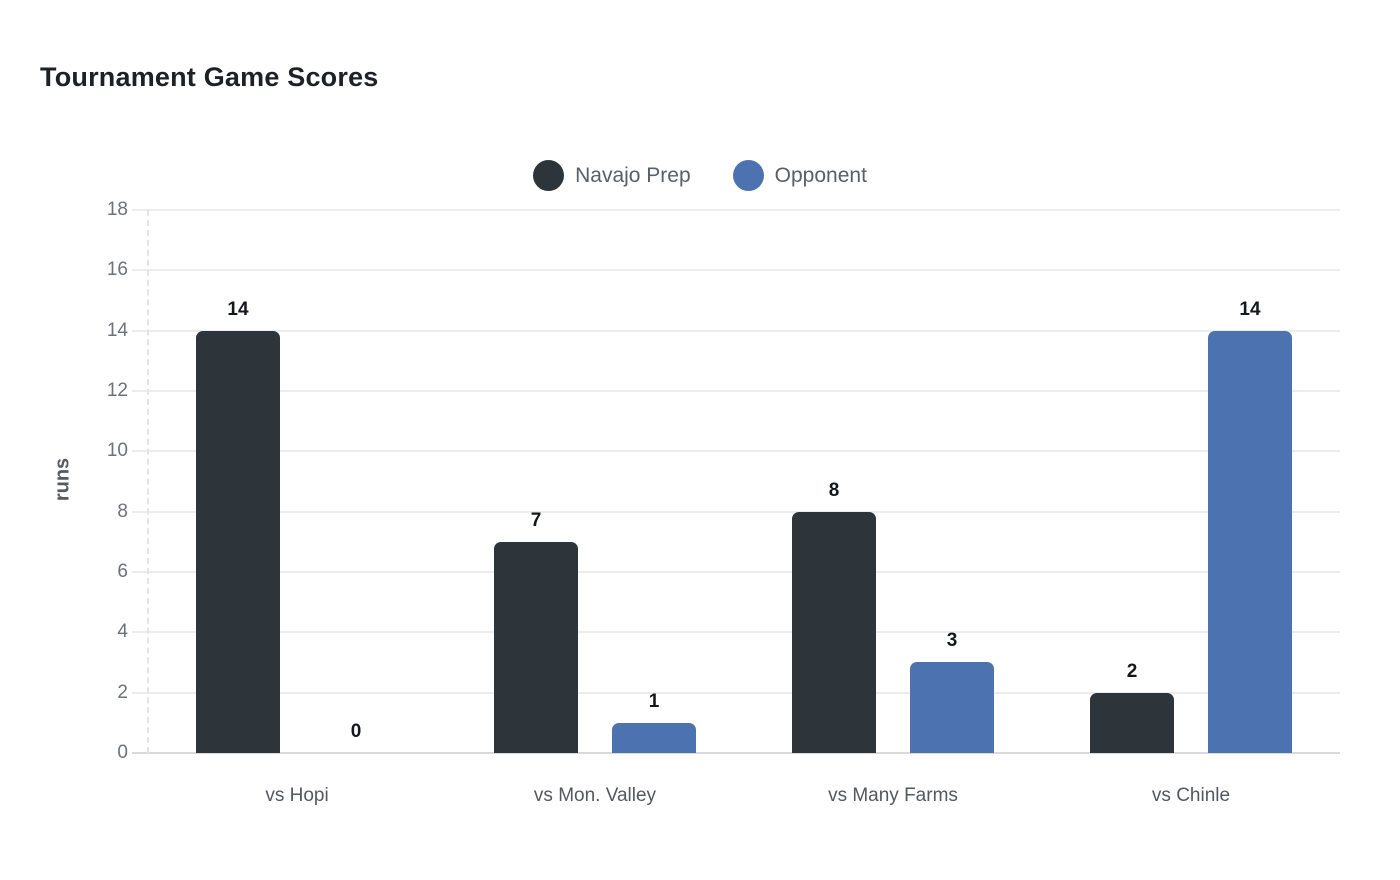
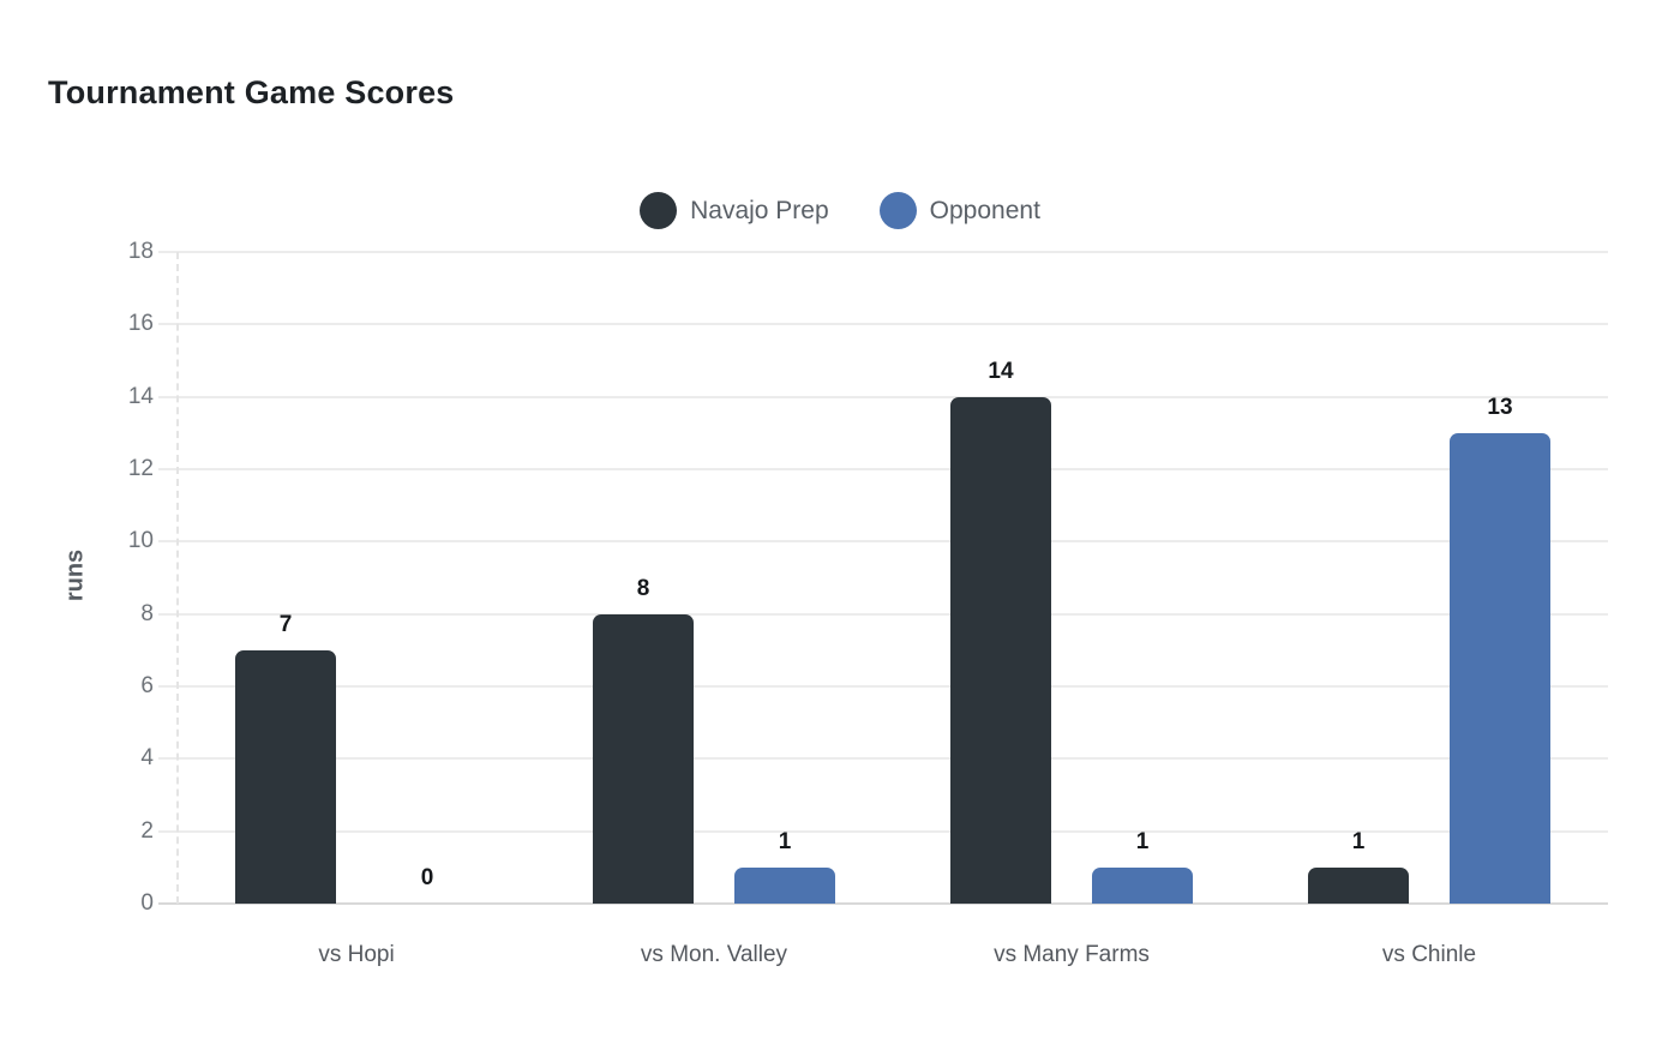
Navajo Prep/vs Hopi: 14 -> 7
Navajo Prep/vs Mon. Valley: 7 -> 8
Navajo Prep/vs Many Farms: 8 -> 14
Opponent/vs Many Farms: 3 -> 1
Navajo Prep/vs Chinle: 2 -> 1
Opponent/vs Chinle: 14 -> 13
